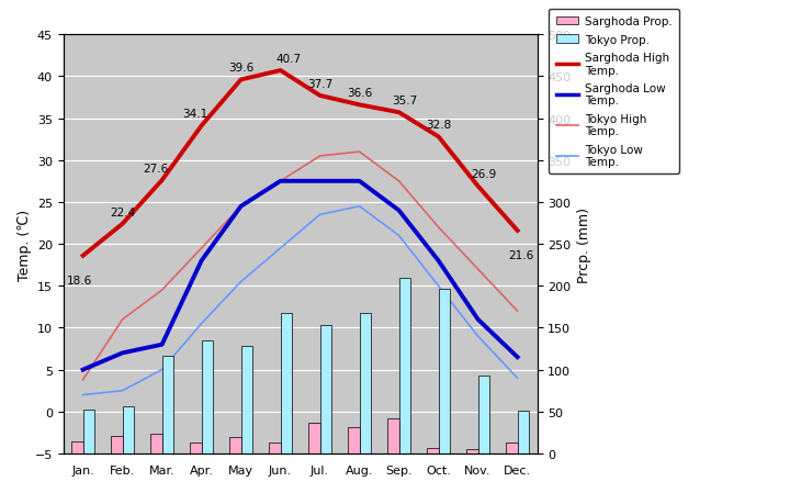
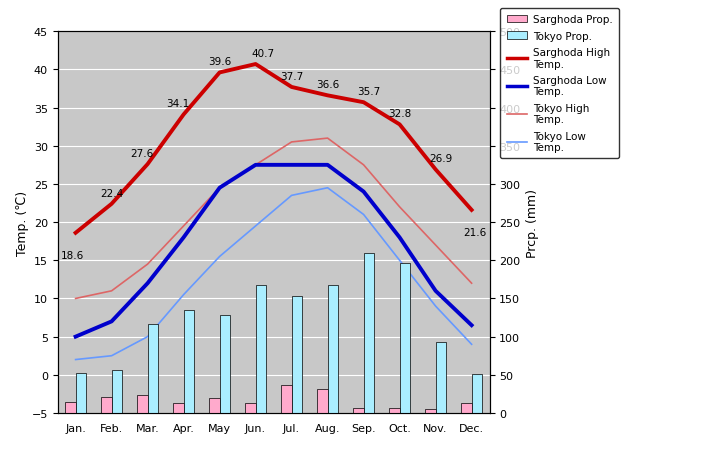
Tokyo High Temp./Jan.: 3.8 -> 10.0
Sarghoda Low Temp./Mar.: 8.0 -> 12.0
Sarghoda Prop./Sep.: 42 -> 6
